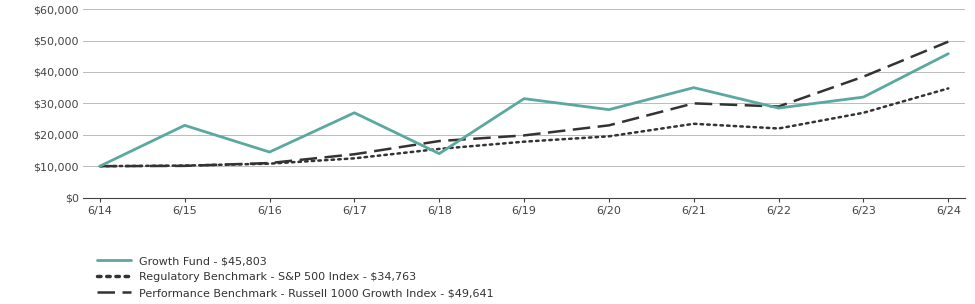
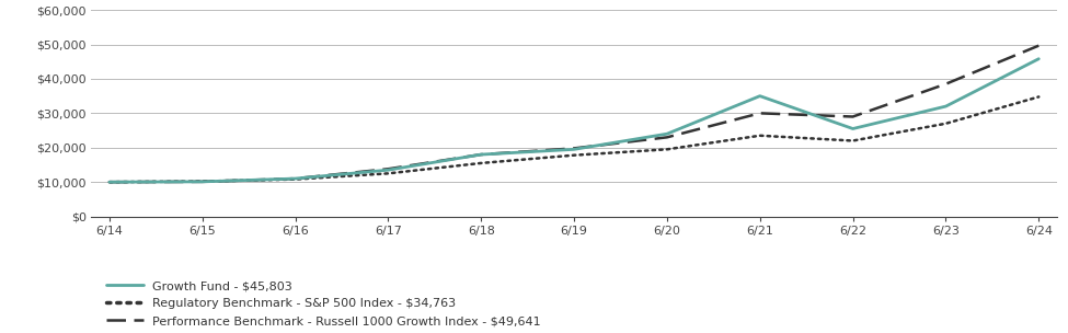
Growth Fund - $45,803/6/15: $23,000 -> $10,100
Growth Fund - $45,803/6/16: $14,500 -> $11,000
Growth Fund - $45,803/6/17: $27,000 -> $13,500
Growth Fund - $45,803/6/18: $14,000 -> $18,000
Growth Fund - $45,803/6/19: $31,500 -> $19,500
Growth Fund - $45,803/6/20: $28,000 -> $24,000
Growth Fund - $45,803/6/22: $28,500 -> $25,500
